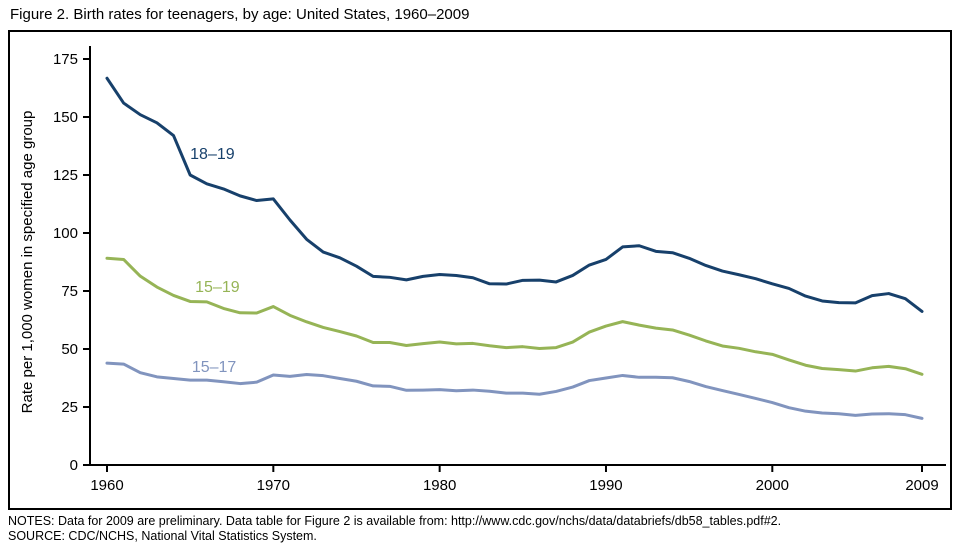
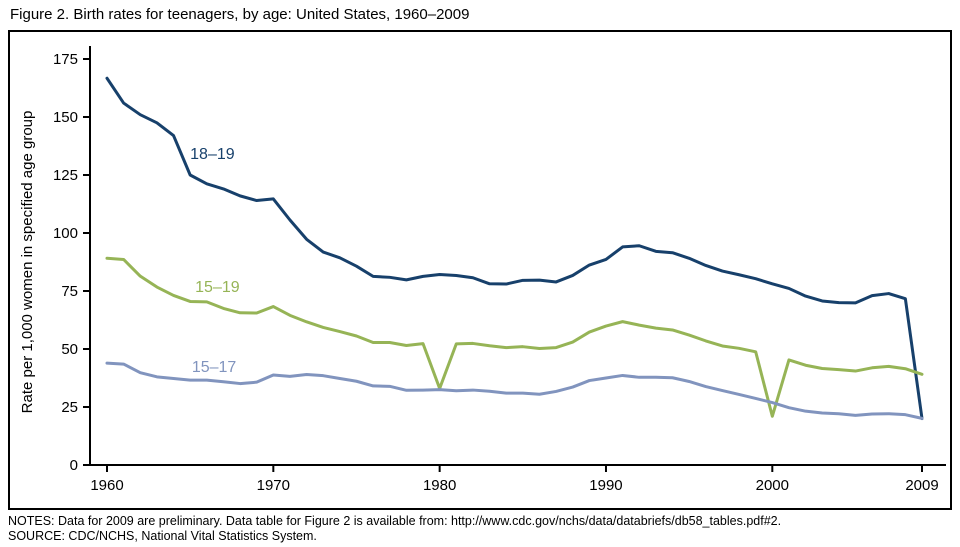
15–19/1980: 53 -> 33
15–19/2000: 48 -> 21
18–19/2009: 66 -> 20
